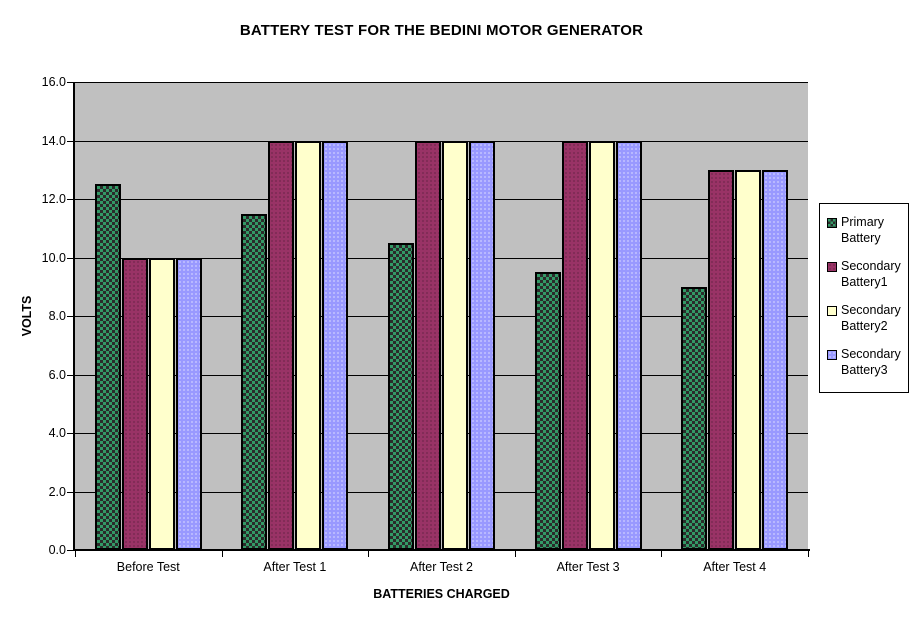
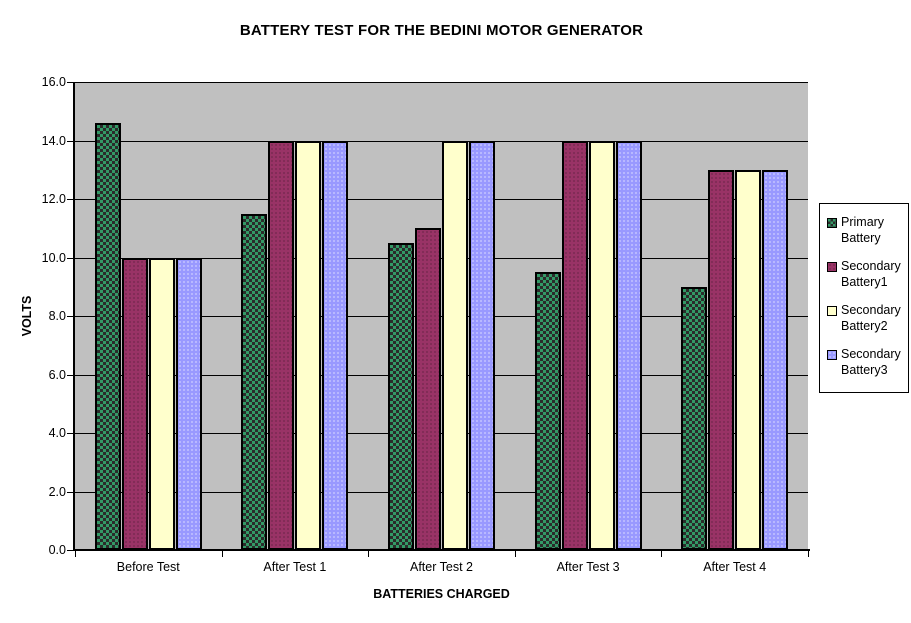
Primary Battery/Before Test: 12.5 -> 14.6
Secondary Battery1/After Test 2: 14 -> 11
